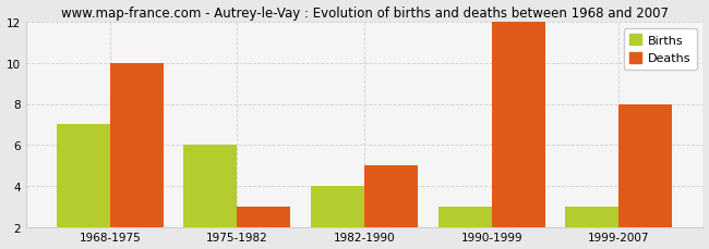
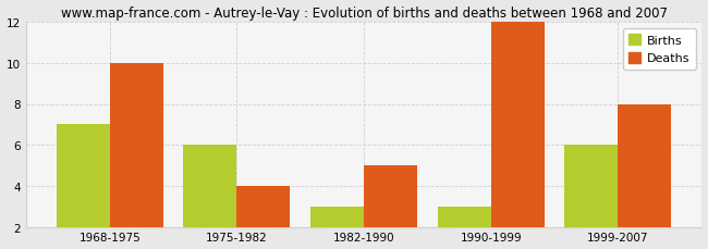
Deaths/1975-1982: 3 -> 4
Births/1982-1990: 4 -> 3
Births/1999-2007: 3 -> 6
